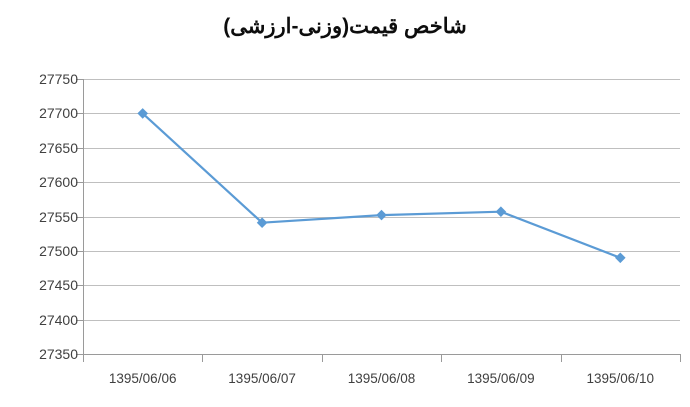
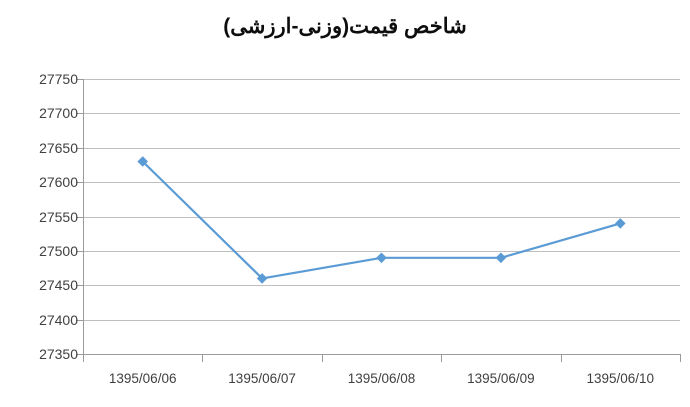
1395/06/06: 27700 -> 27630
1395/06/07: 27540 -> 27460
1395/06/08: 27550 -> 27490
1395/06/09: 27560 -> 27490
1395/06/10: 27490 -> 27540
